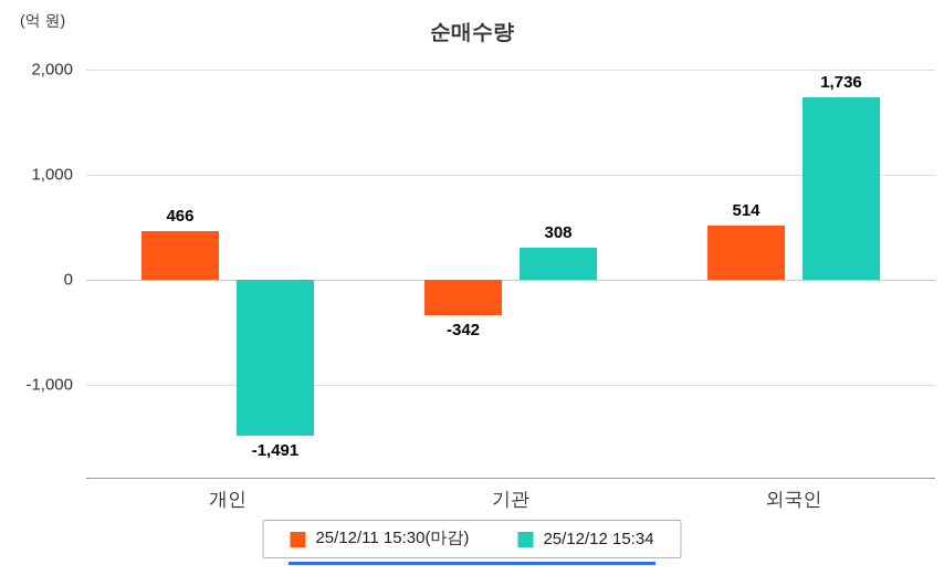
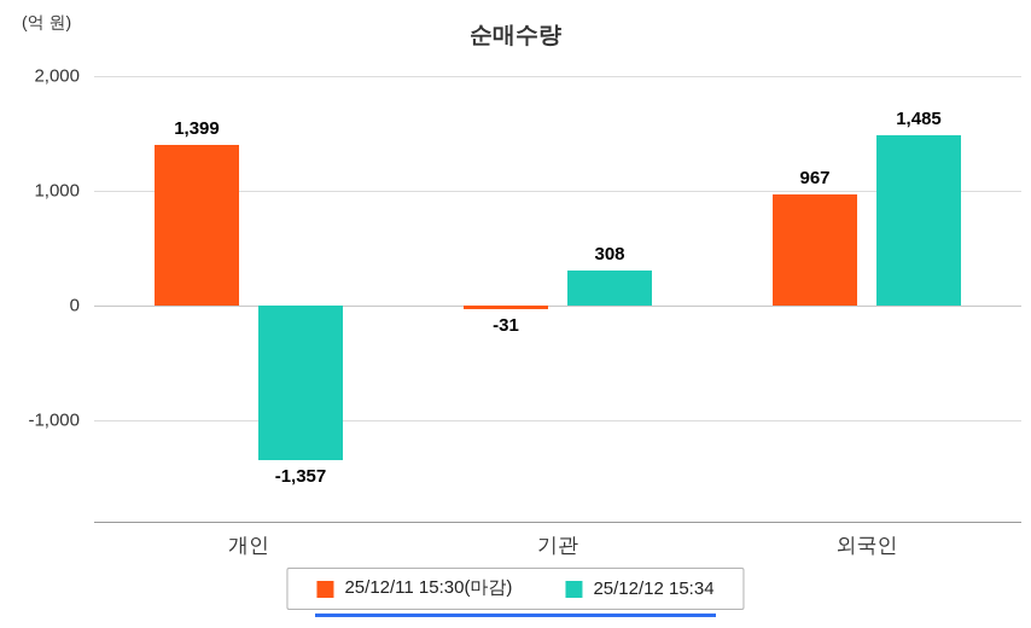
25/12/11 15:30(마감)/개인: 466 -> 1,399
25/12/12 15:34/개인: -1,491 -> -1,357
25/12/11 15:30(마감)/기관: -342 -> -31
25/12/11 15:30(마감)/외국인: 514 -> 967
25/12/12 15:34/외국인: 1,736 -> 1,485
